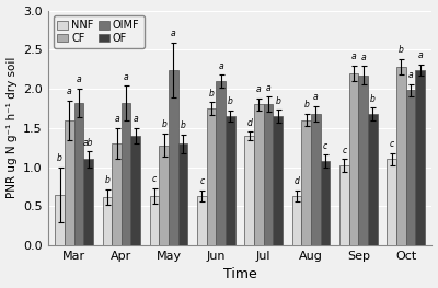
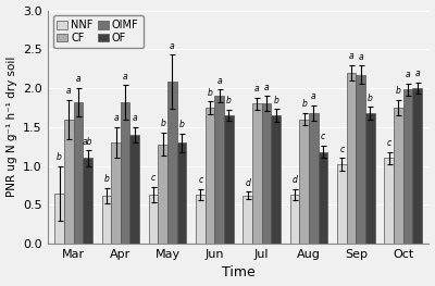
OIMF/May: 2.24 -> 2.08
OIMF/Jun: 2.10 -> 1.90
NNF/Jul: 1.40 -> 0.62
OF/Aug: 1.08 -> 1.18
CF/Oct: 2.28 -> 1.75
OF/Oct: 2.24 -> 2.00
